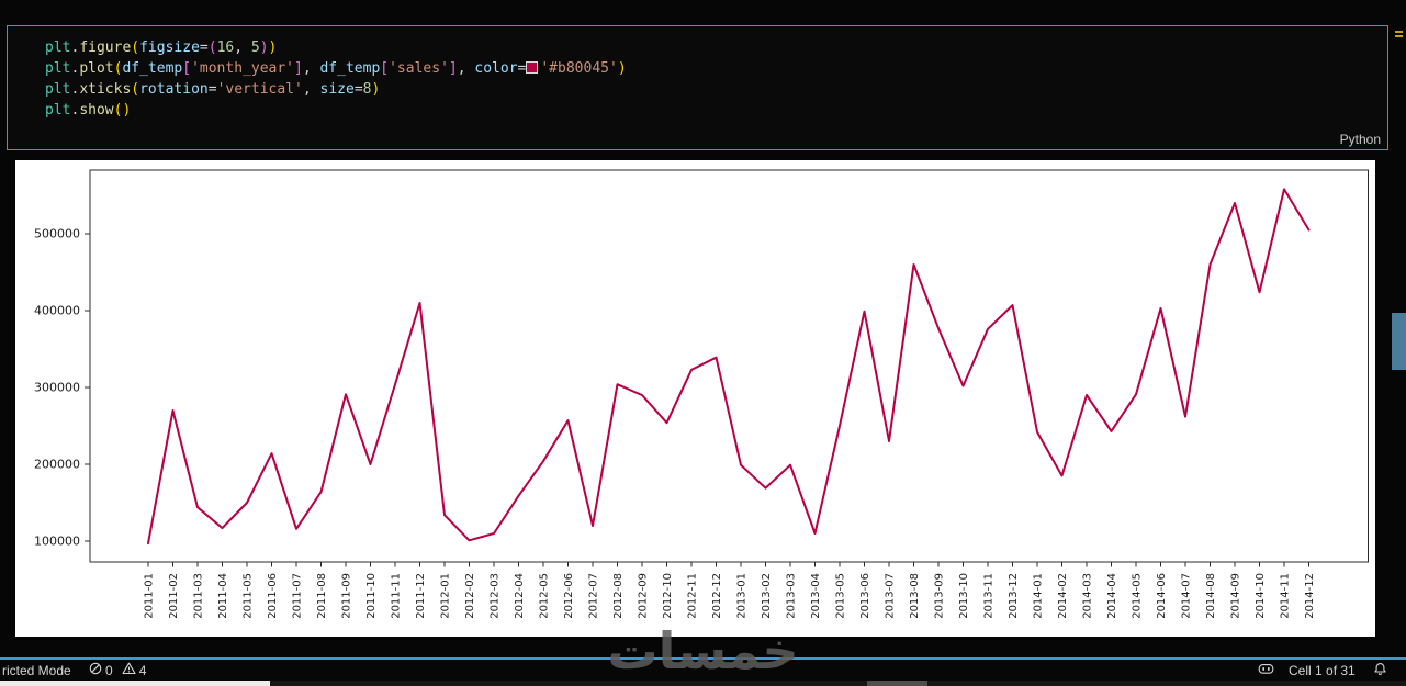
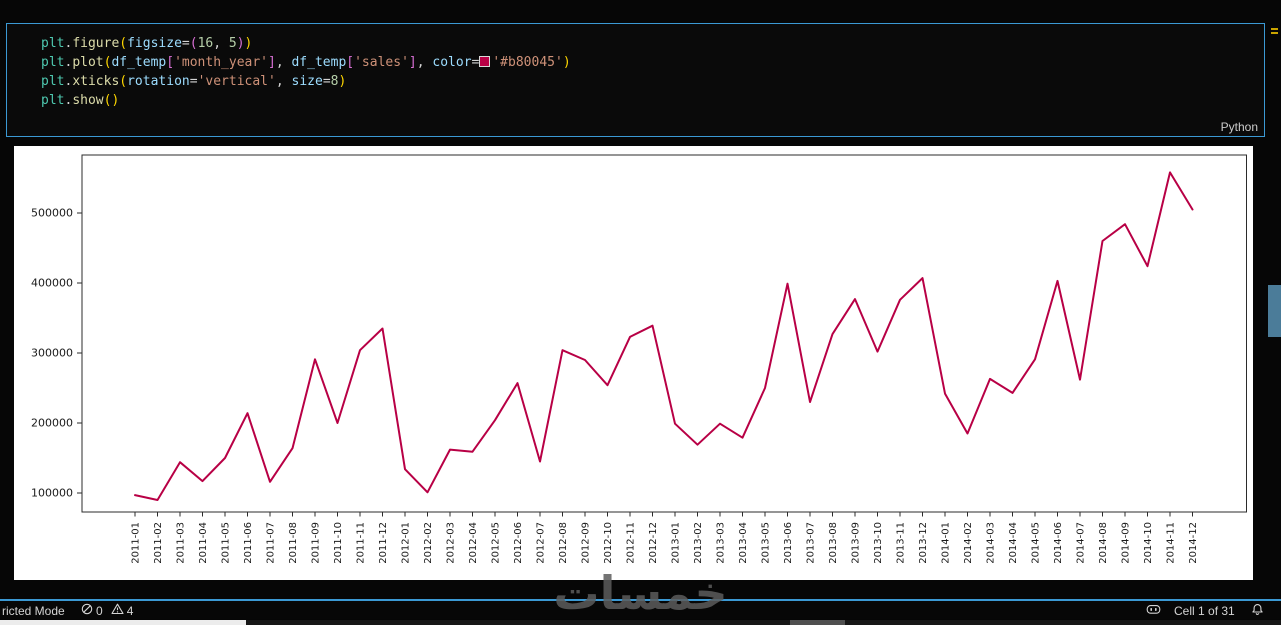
2011-02: 270000 -> 90000
2011-12: 410000 -> 340000
2012-03: 110000 -> 160000
2012-07: 120000 -> 140000
2013-04: 110000 -> 180000
2013-08: 460000 -> 330000
2014-03: 290000 -> 260000
2014-09: 540000 -> 480000
